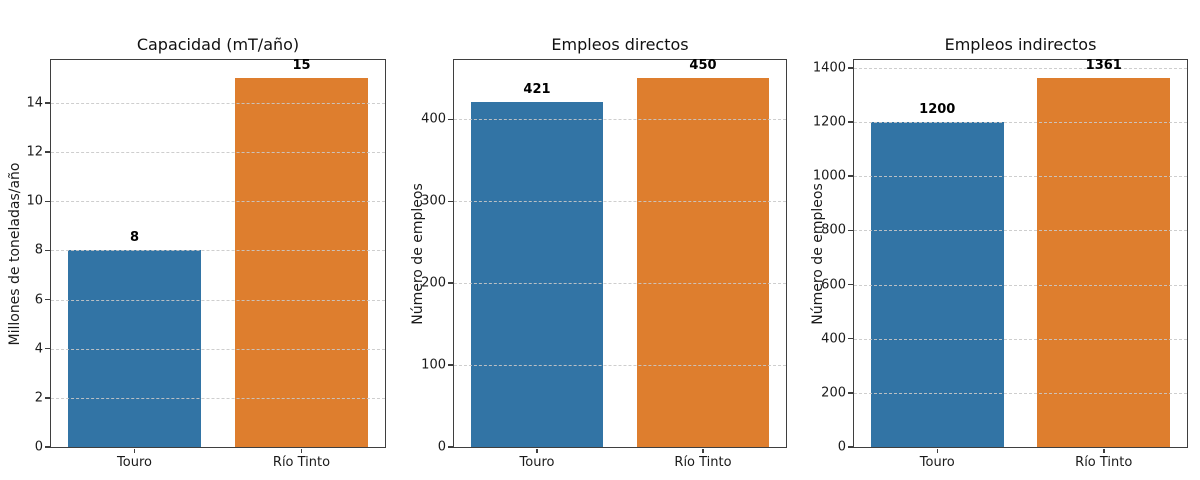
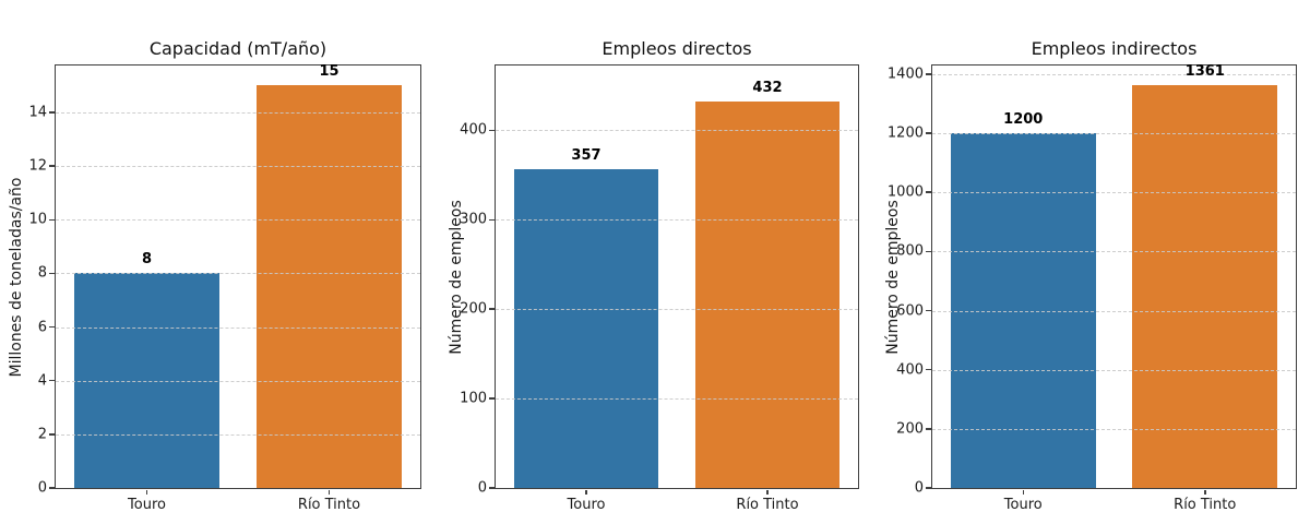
Empleos directos/Touro: 421 -> 357
Empleos directos/Río Tinto: 450 -> 432
